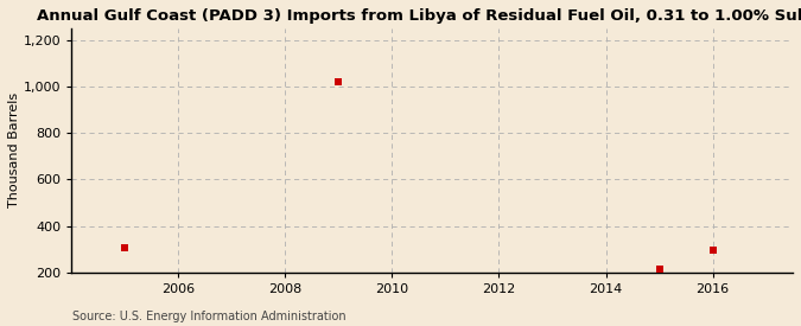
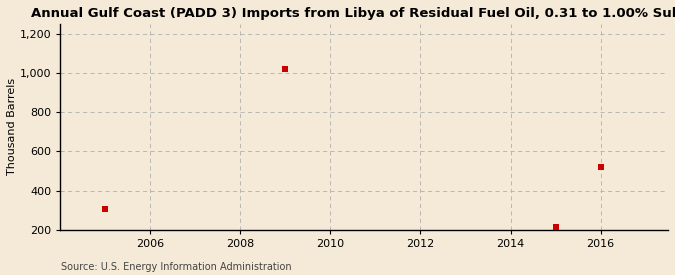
2016: 300 -> 520
